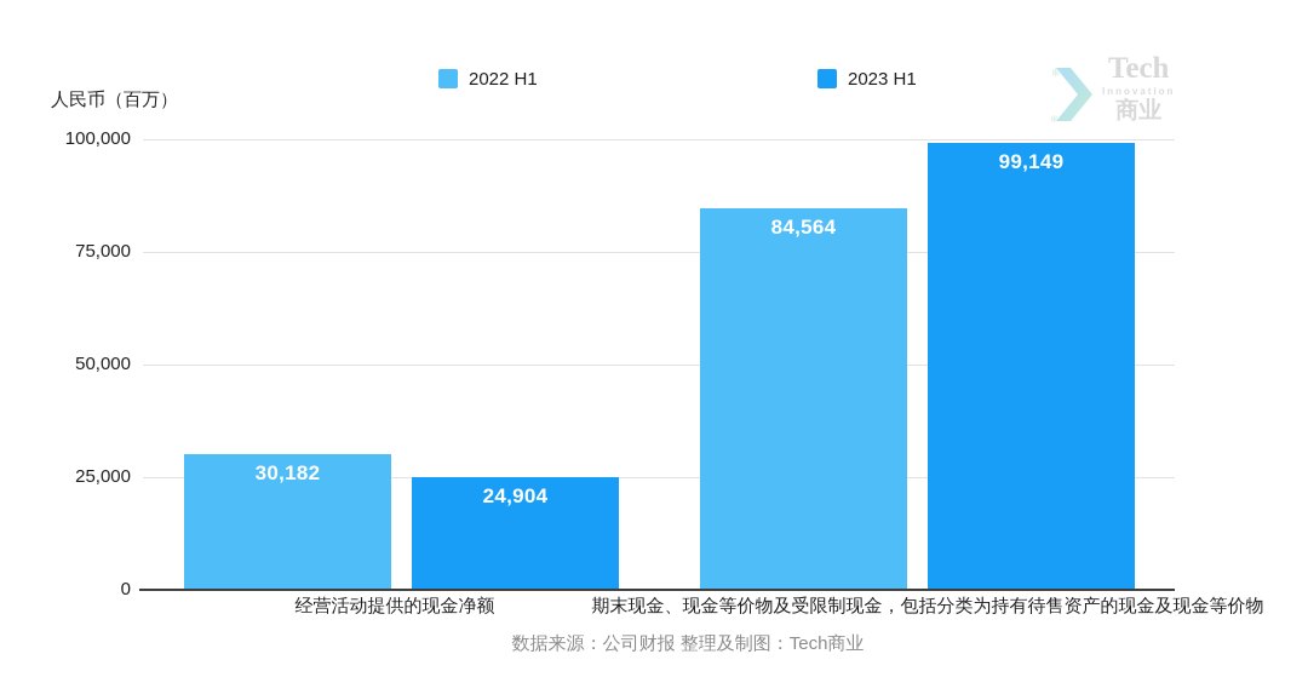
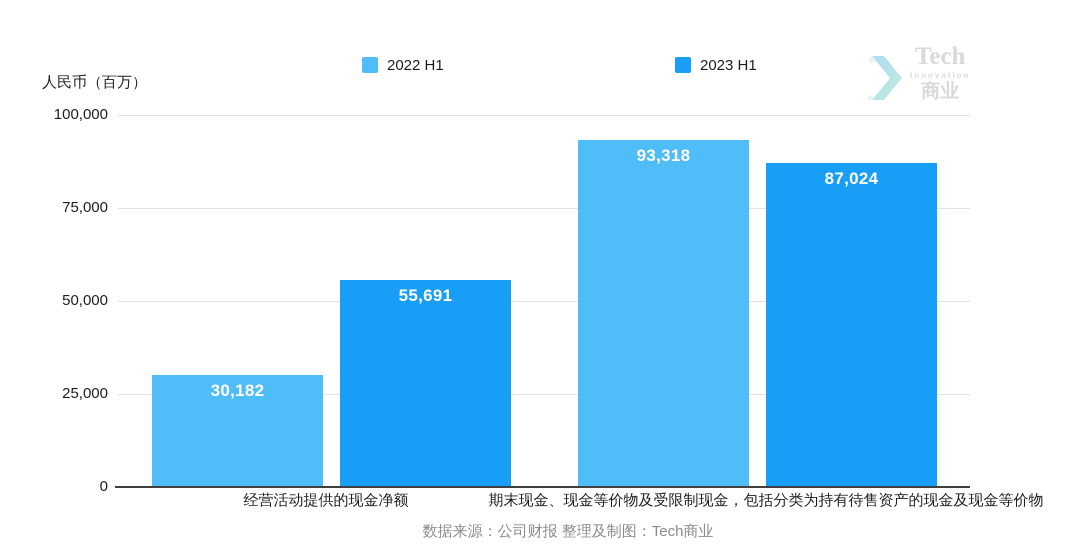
2023 H1/经营活动提供的现金净额: 24,904 -> 55,691
2022 H1/期末现金、现金等价物及受限制现金，包括分类为持有待售资产的现金及现金等价物: 84,564 -> 93,318
2023 H1/期末现金、现金等价物及受限制现金，包括分类为持有待售资产的现金及现金等价物: 99,149 -> 87,024
